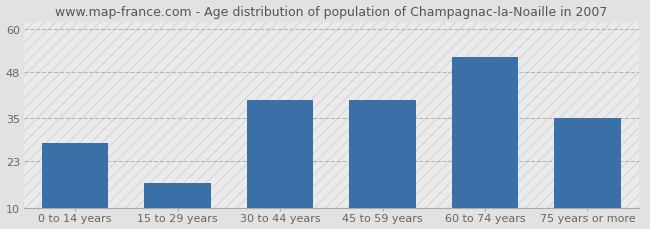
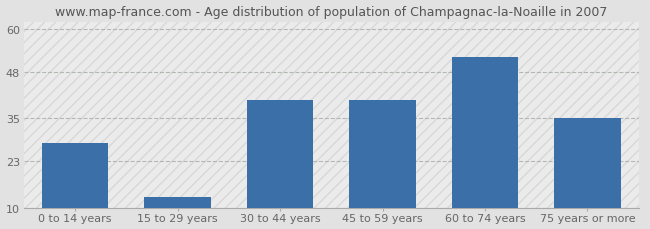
15 to 29 years: 17 -> 13
